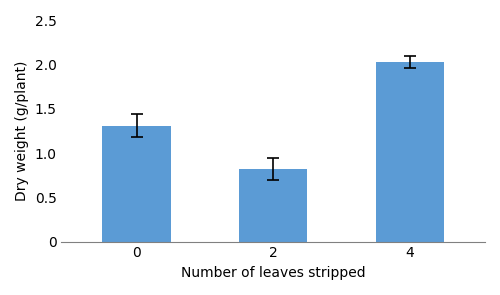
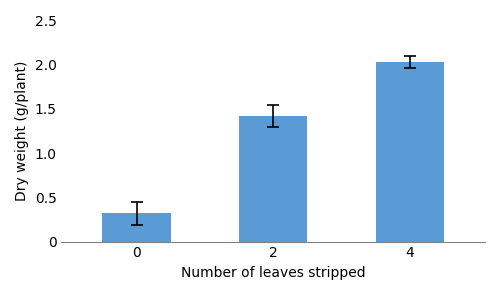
0: 1.31 -> 0.32
2: 0.82 -> 1.42
